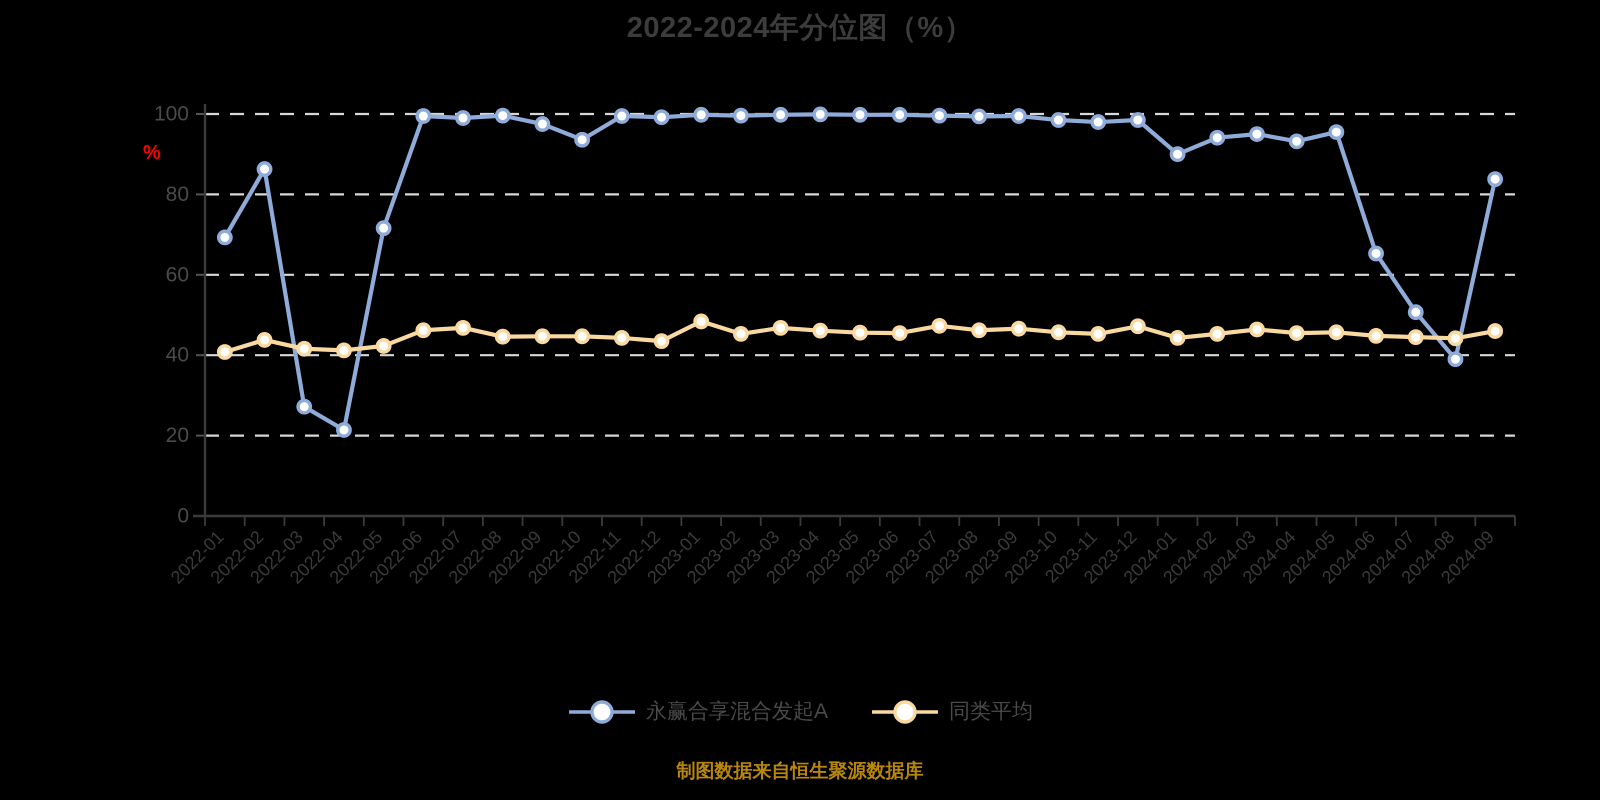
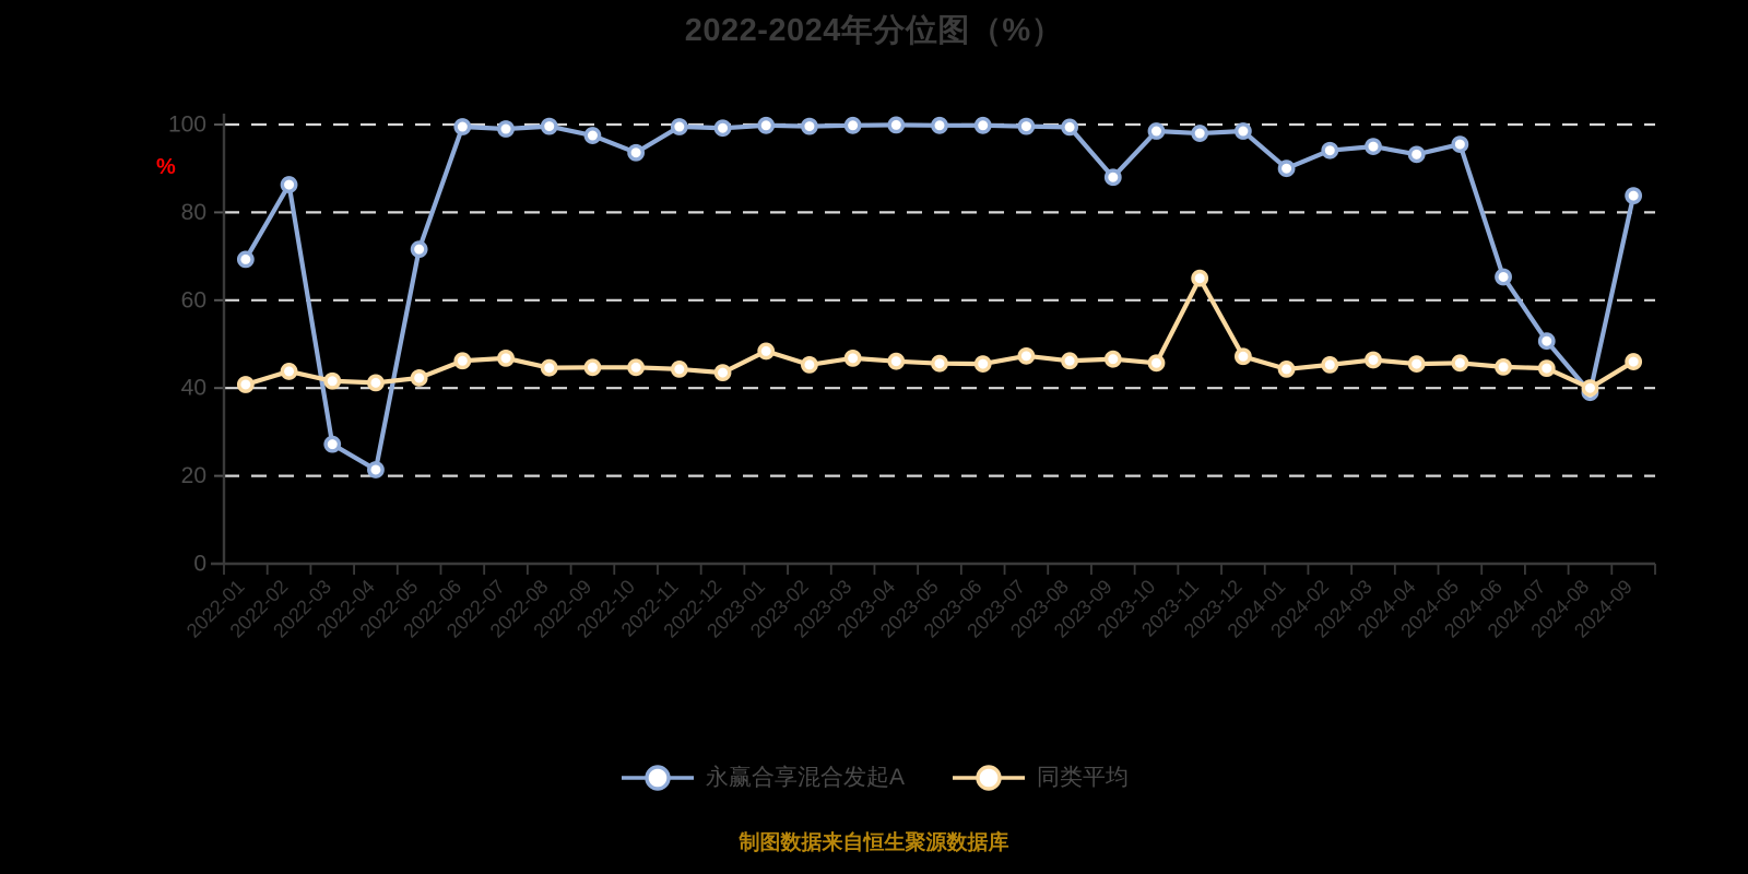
永赢合享混合发起A/2023-09: 100 -> 88
同类平均/2023-11: 45 -> 65
同类平均/2024-08: 44 -> 40
